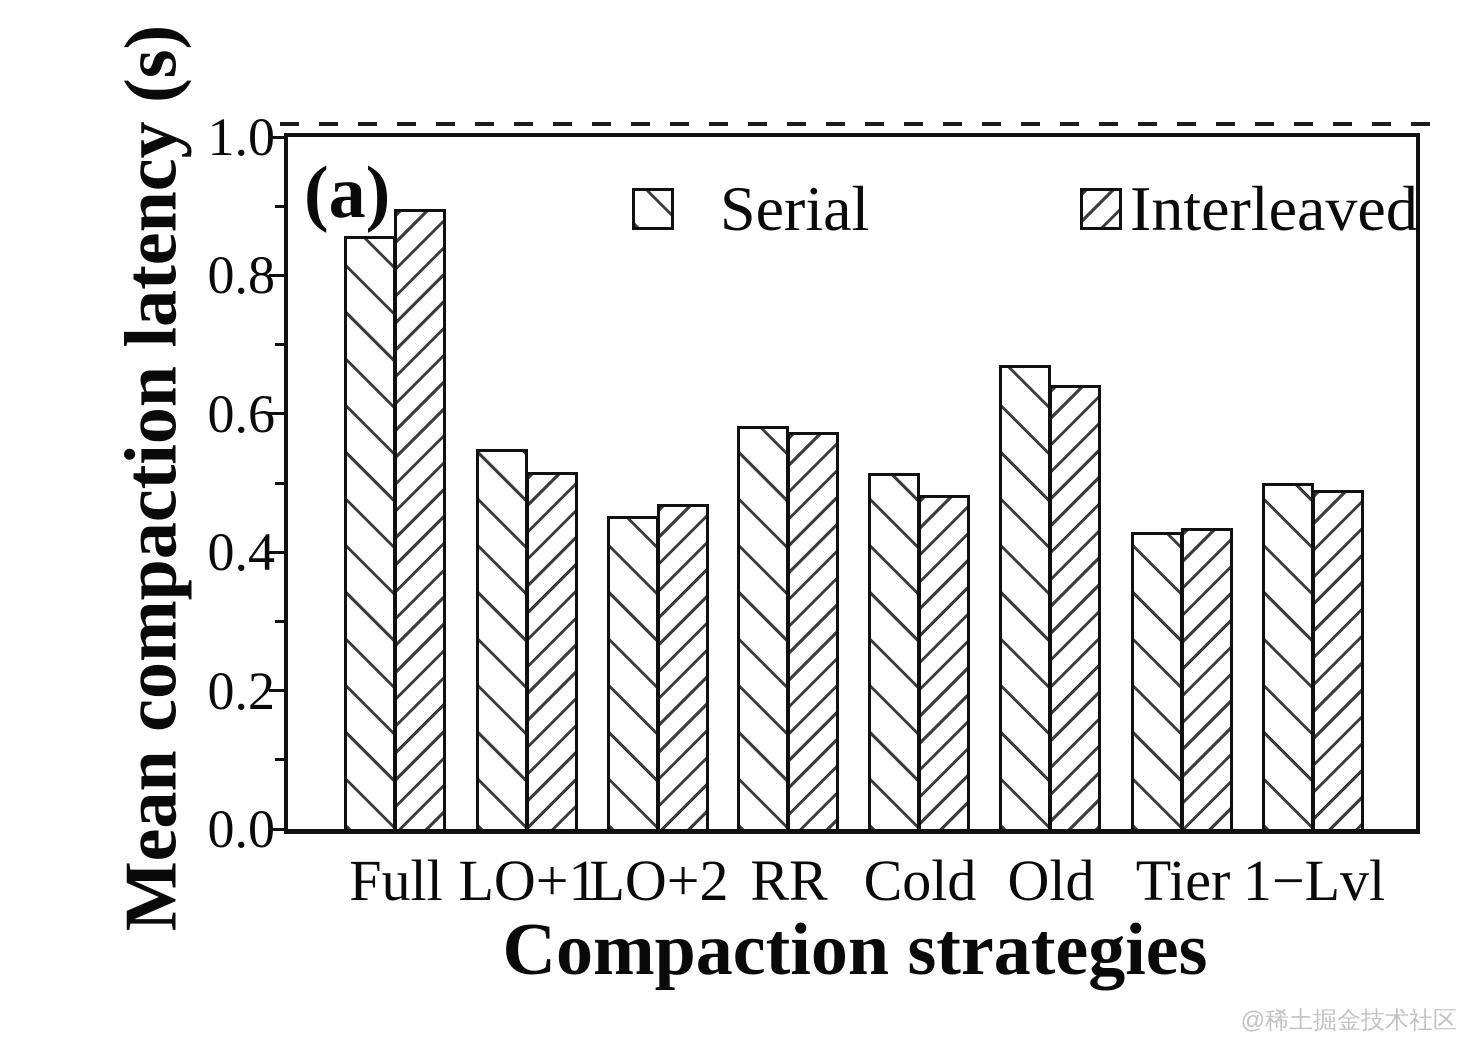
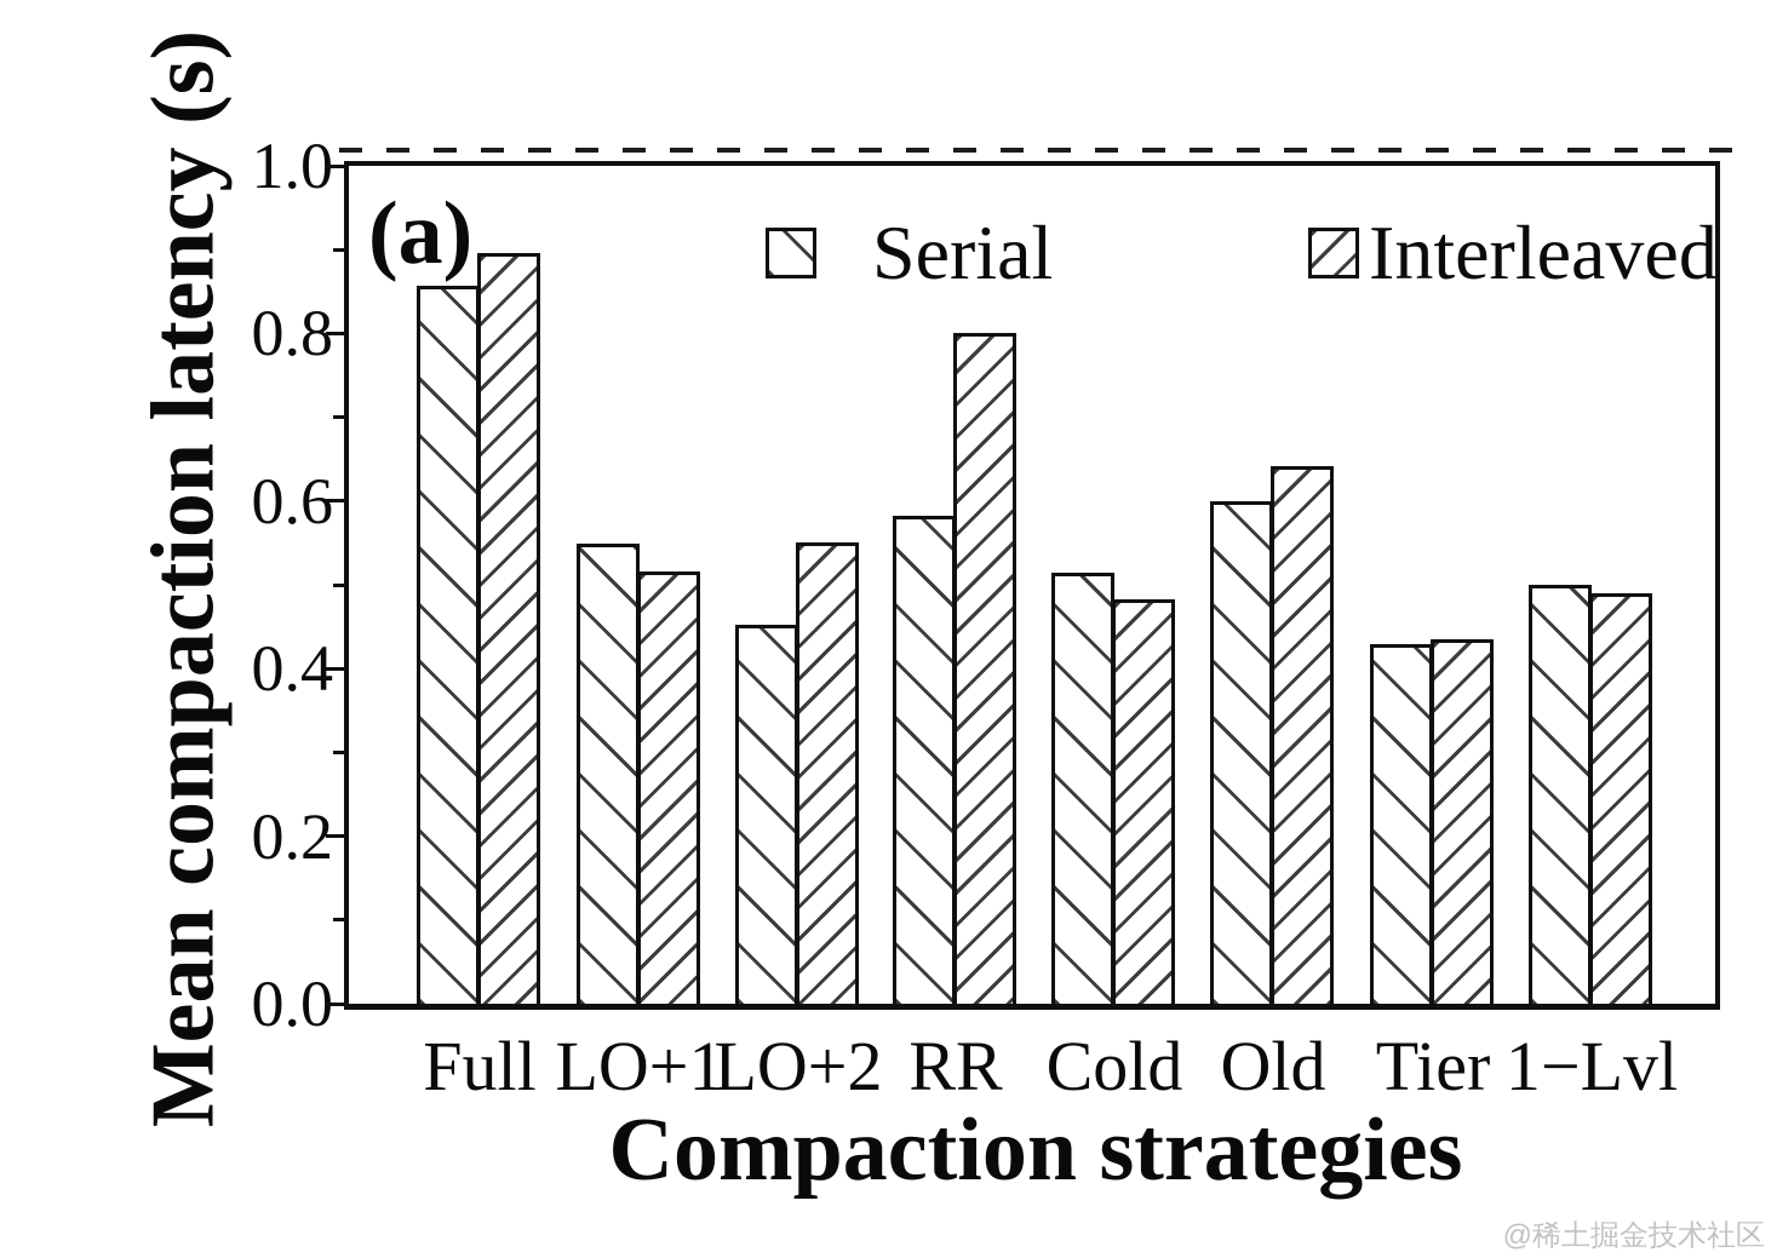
Interleaved/LO+2: 0.47 -> 0.55
Interleaved/RR: 0.57 -> 0.80
Serial/Old: 0.67 -> 0.60
